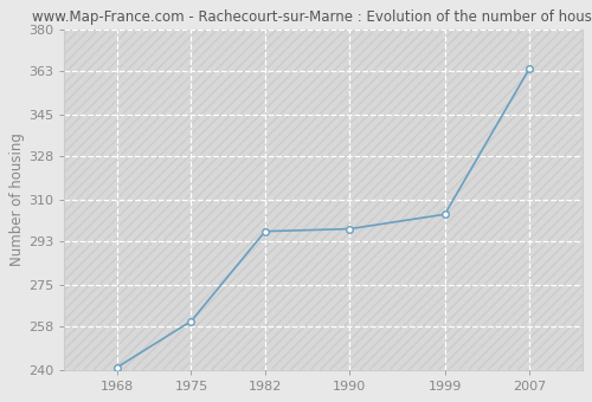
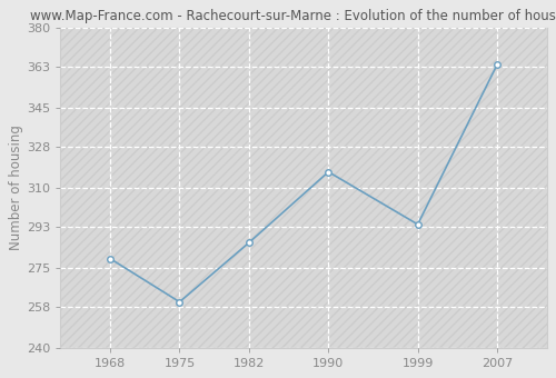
1968: 241 -> 279
1982: 297 -> 286
1990: 298 -> 317
1999: 304 -> 294
